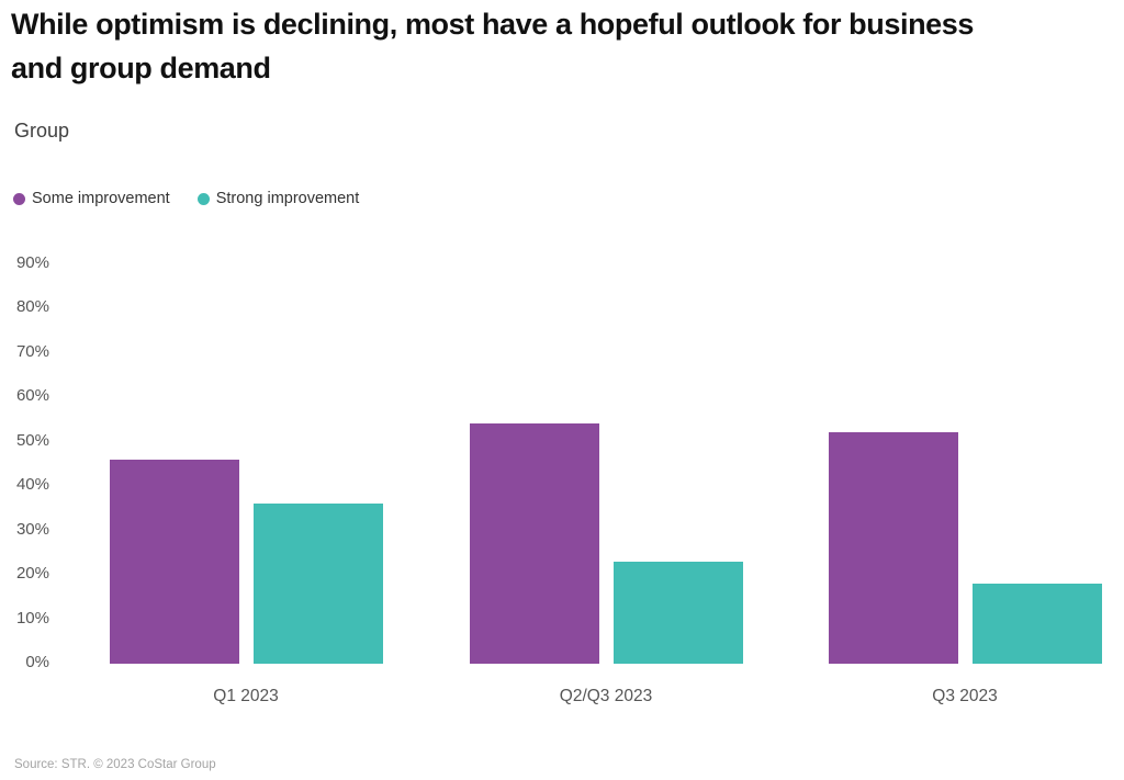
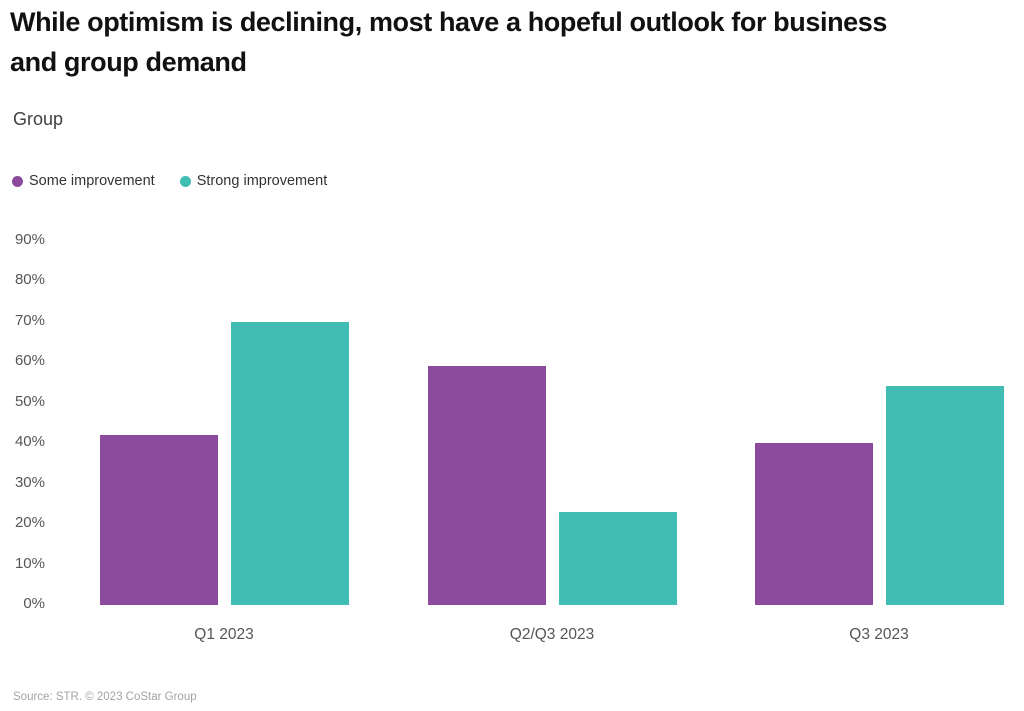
Some improvement/Q1 2023: 46% -> 42%
Strong improvement/Q1 2023: 36% -> 70%
Some improvement/Q2/Q3 2023: 54% -> 59%
Some improvement/Q3 2023: 52% -> 40%
Strong improvement/Q3 2023: 18% -> 54%
